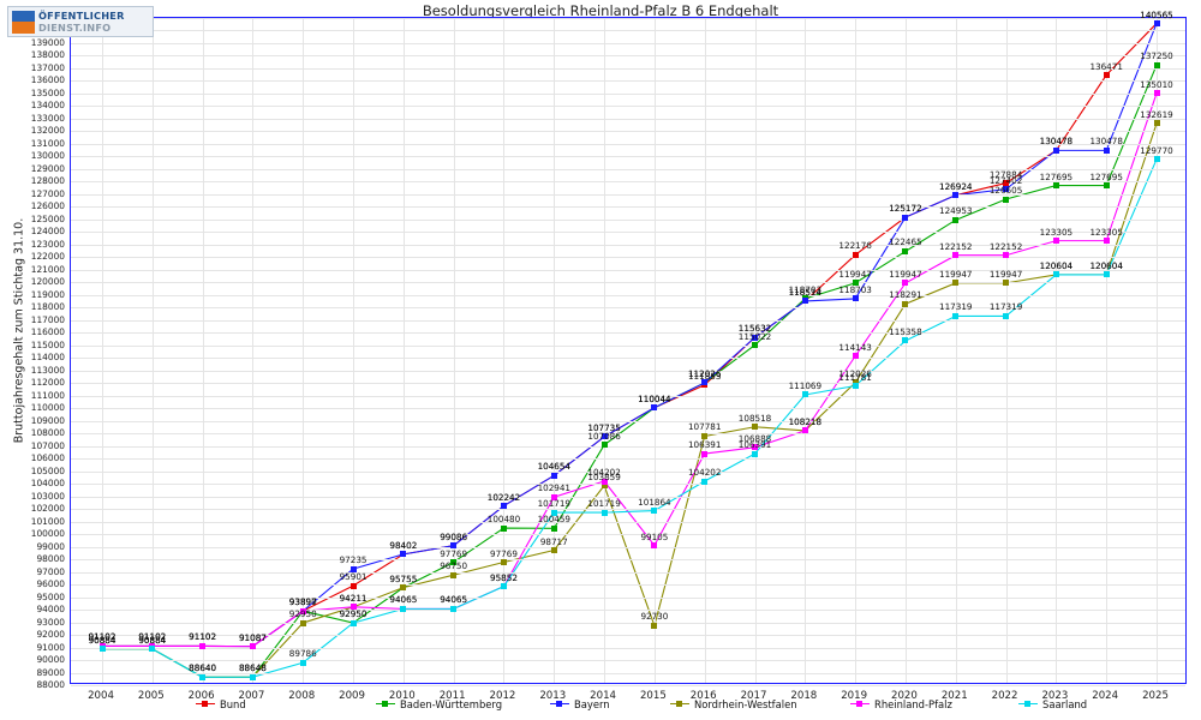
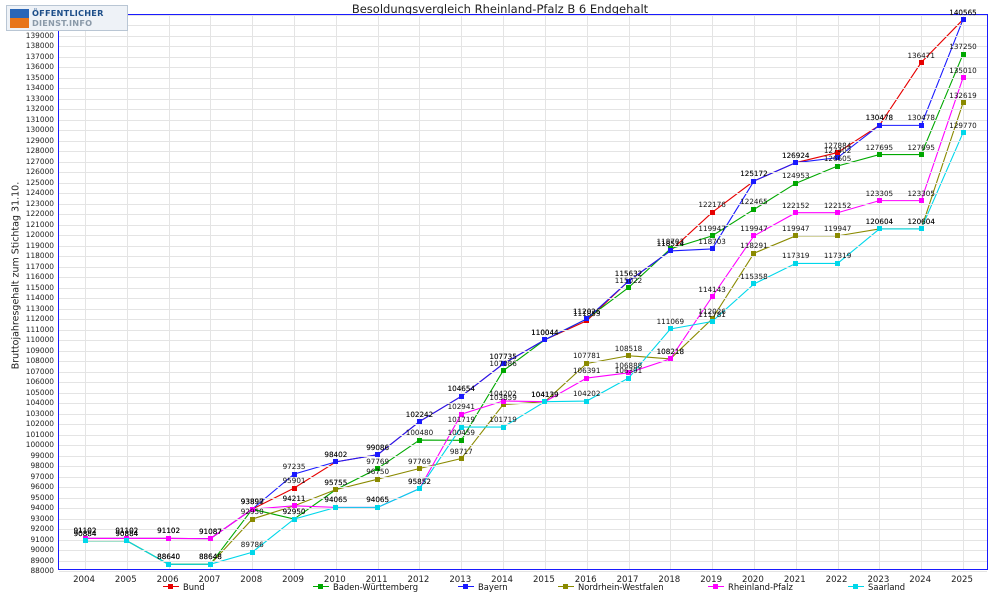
Nordrhein-Westfalen/2015: 92730 -> 104139
Rheinland-Pfalz/2015: 99105 -> 104139
Saarland/2015: 101864 -> 104139
